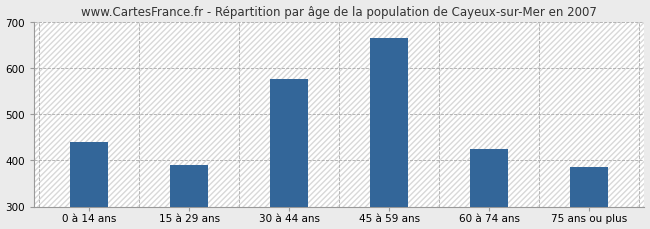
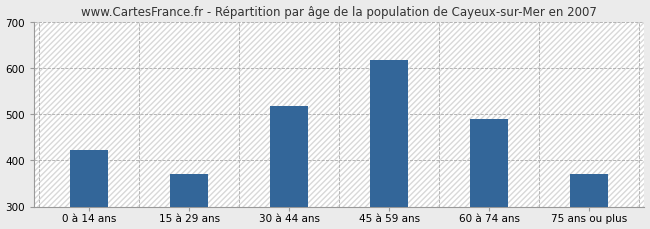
0 à 14 ans: 440 -> 422
15 à 29 ans: 390 -> 370
30 à 44 ans: 575 -> 518
45 à 59 ans: 665 -> 617
60 à 74 ans: 425 -> 489
75 ans ou plus: 385 -> 370
